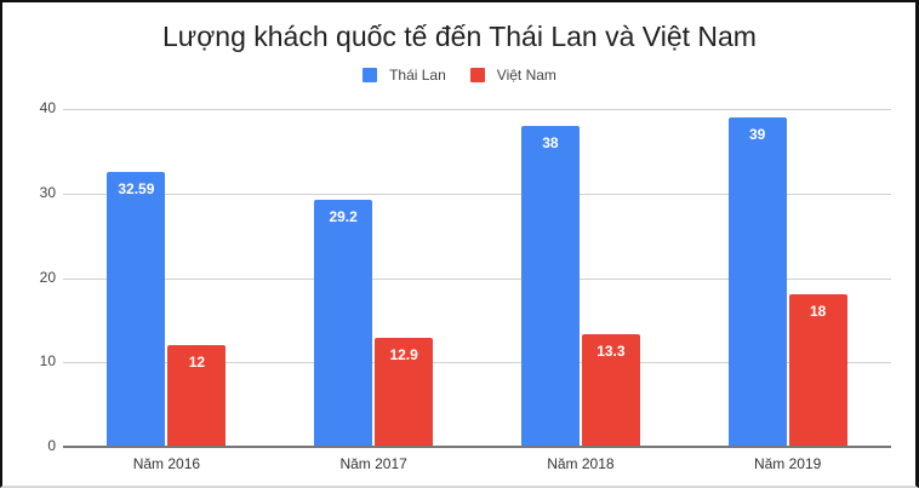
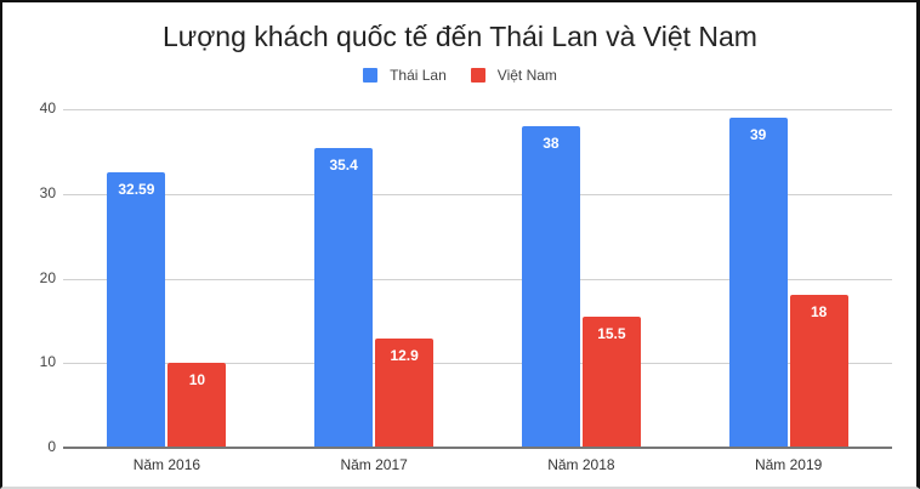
Việt Nam/Năm 2016: 12 -> 10
Thái Lan/Năm 2017: 29.2 -> 35.4
Việt Nam/Năm 2018: 13.3 -> 15.5
